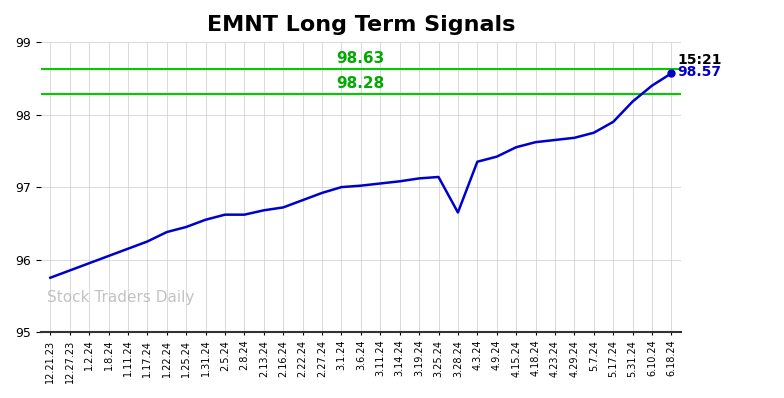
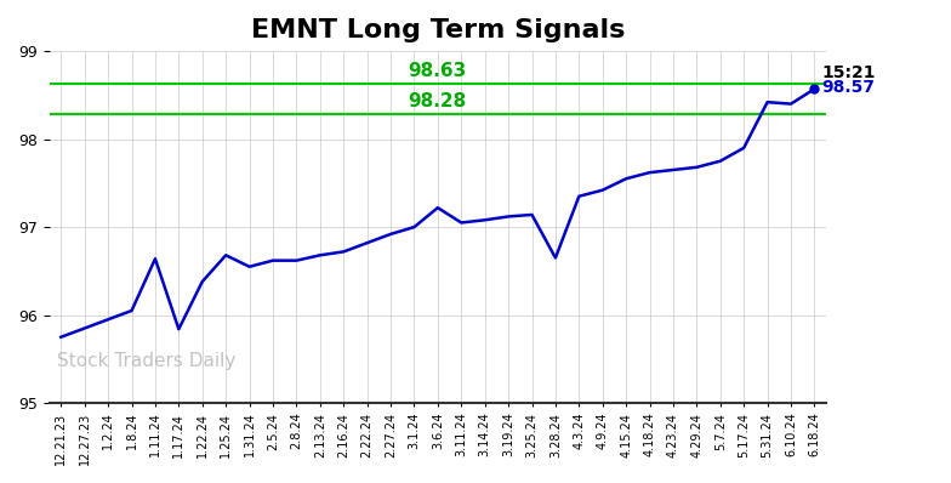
1.11.24: 96.15 -> 96.64
1.17.24: 96.25 -> 95.84
1.25.24: 96.45 -> 96.68
3.6.24: 97.02 -> 97.22
5.31.24: 98.18 -> 98.42
